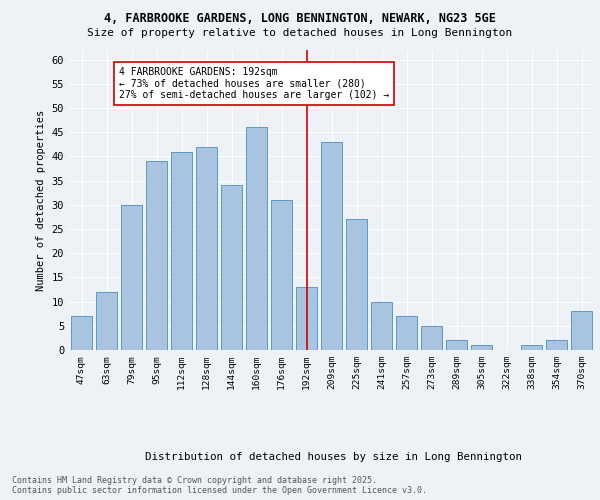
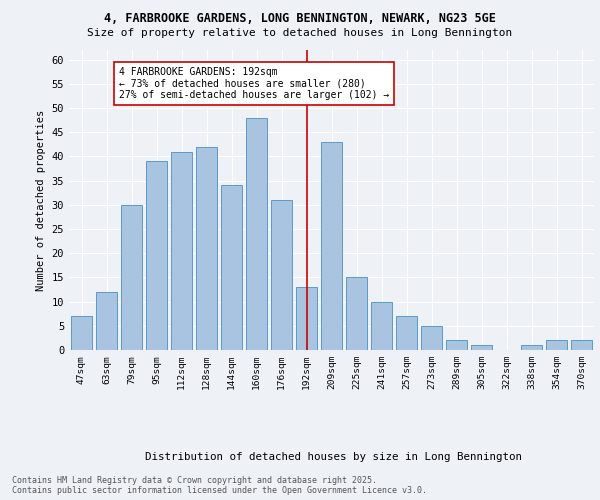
160sqm: 46 -> 48
225sqm: 27 -> 15
370sqm: 8 -> 2
